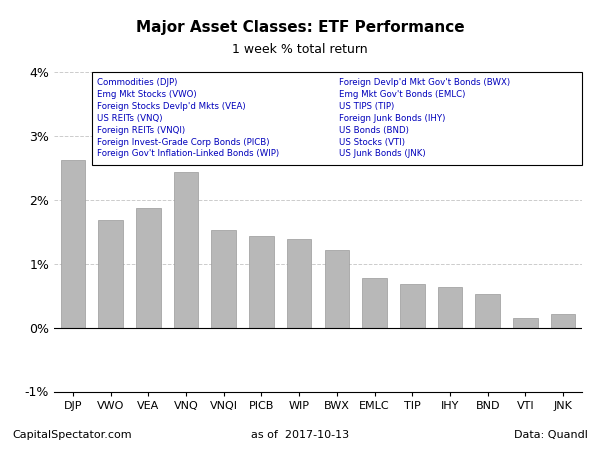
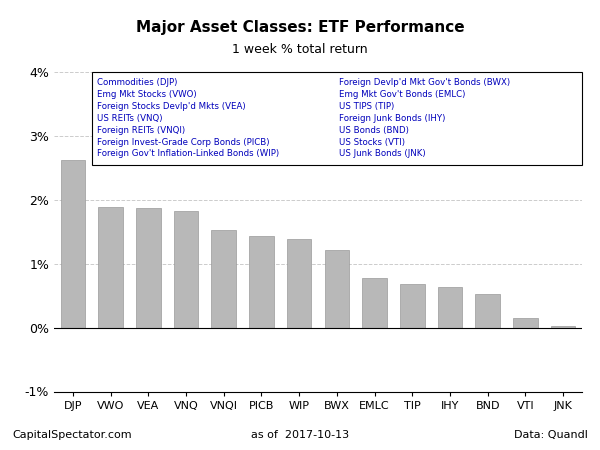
VWO: 1.68% -> 1.88%
VNQ: 2.44% -> 1.82%
JNK: 0.22% -> 0.02%
